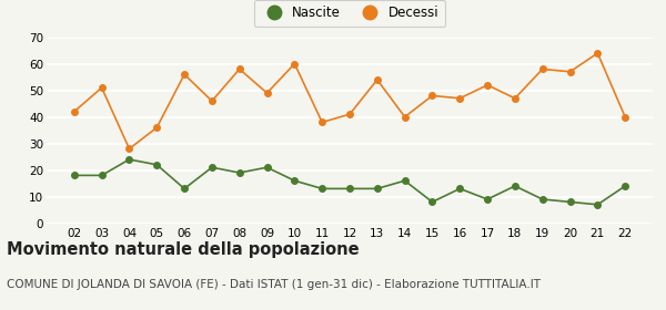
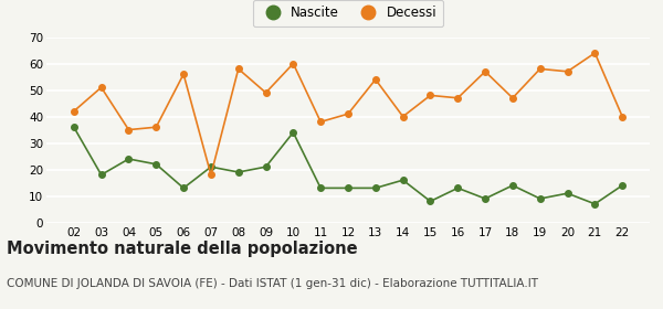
Nascite/02: 18 -> 36
Decessi/04: 28 -> 35
Decessi/07: 46 -> 18
Nascite/10: 16 -> 34
Decessi/17: 52 -> 57
Nascite/20: 8 -> 11
